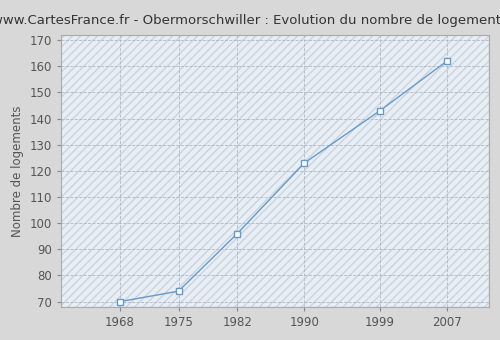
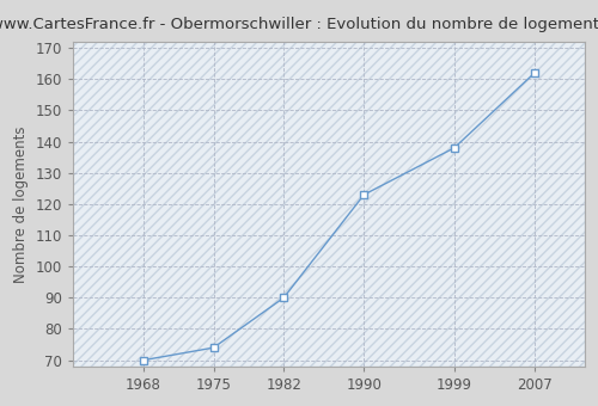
1982: 96 -> 90
1999: 143 -> 138
